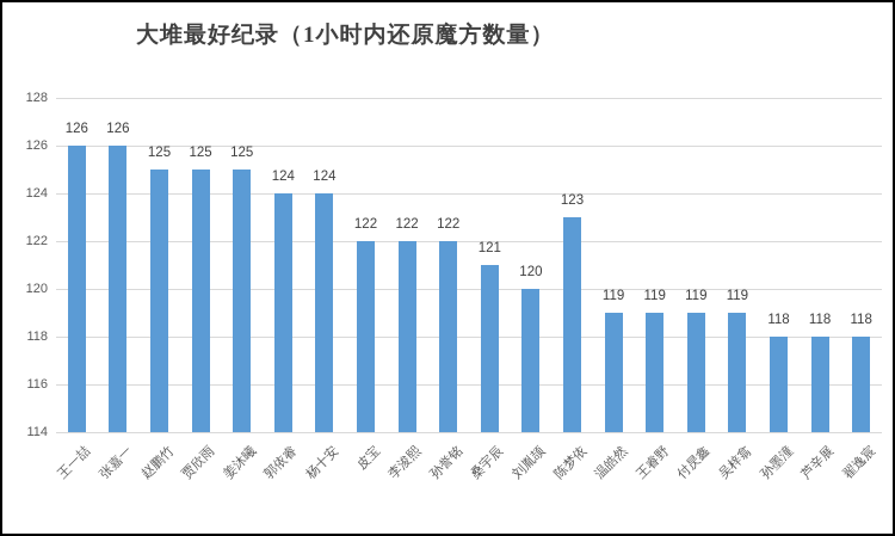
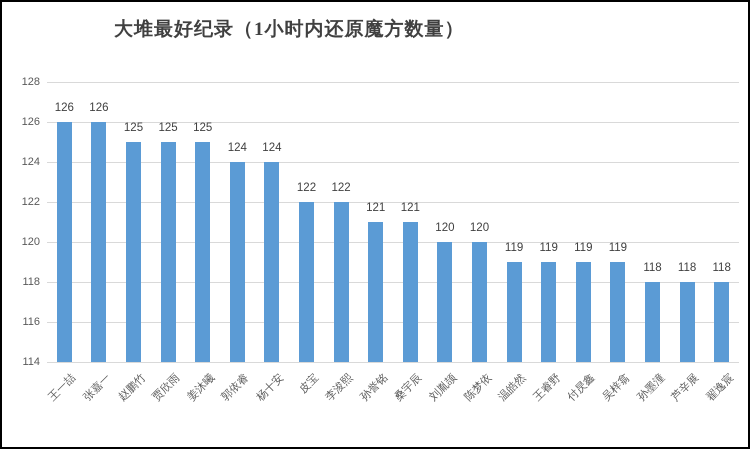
孙誉铭: 122 -> 121
陈梦依: 123 -> 120
